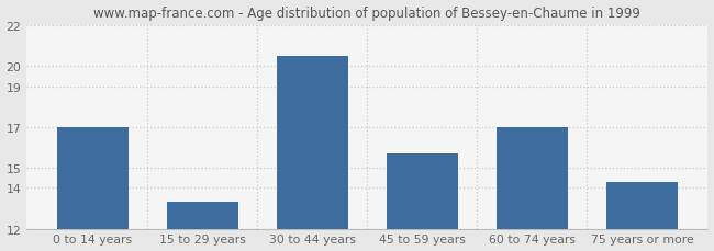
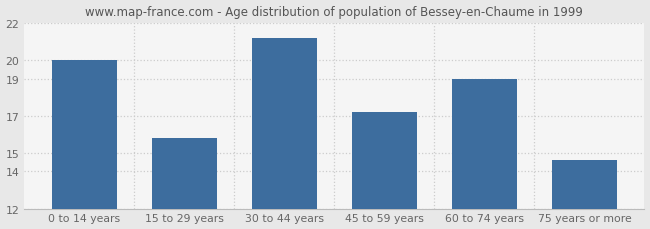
0 to 14 years: 17.0 -> 20.0
15 to 29 years: 13.3 -> 15.8
30 to 44 years: 20.5 -> 21.2
45 to 59 years: 15.7 -> 17.2
60 to 74 years: 17.0 -> 19.0
75 years or more: 14.3 -> 14.6
